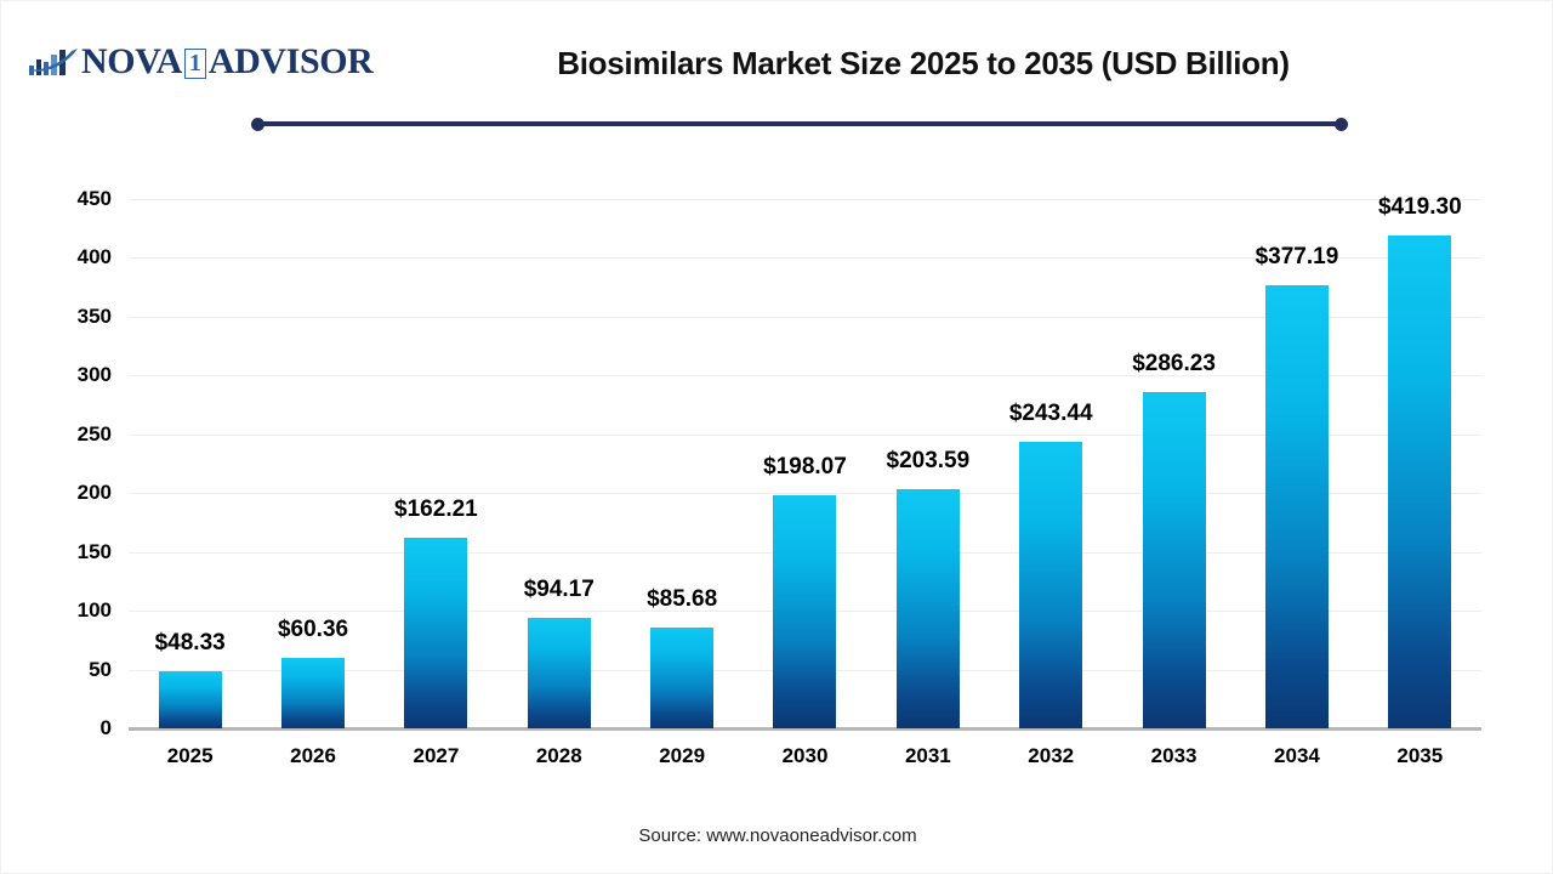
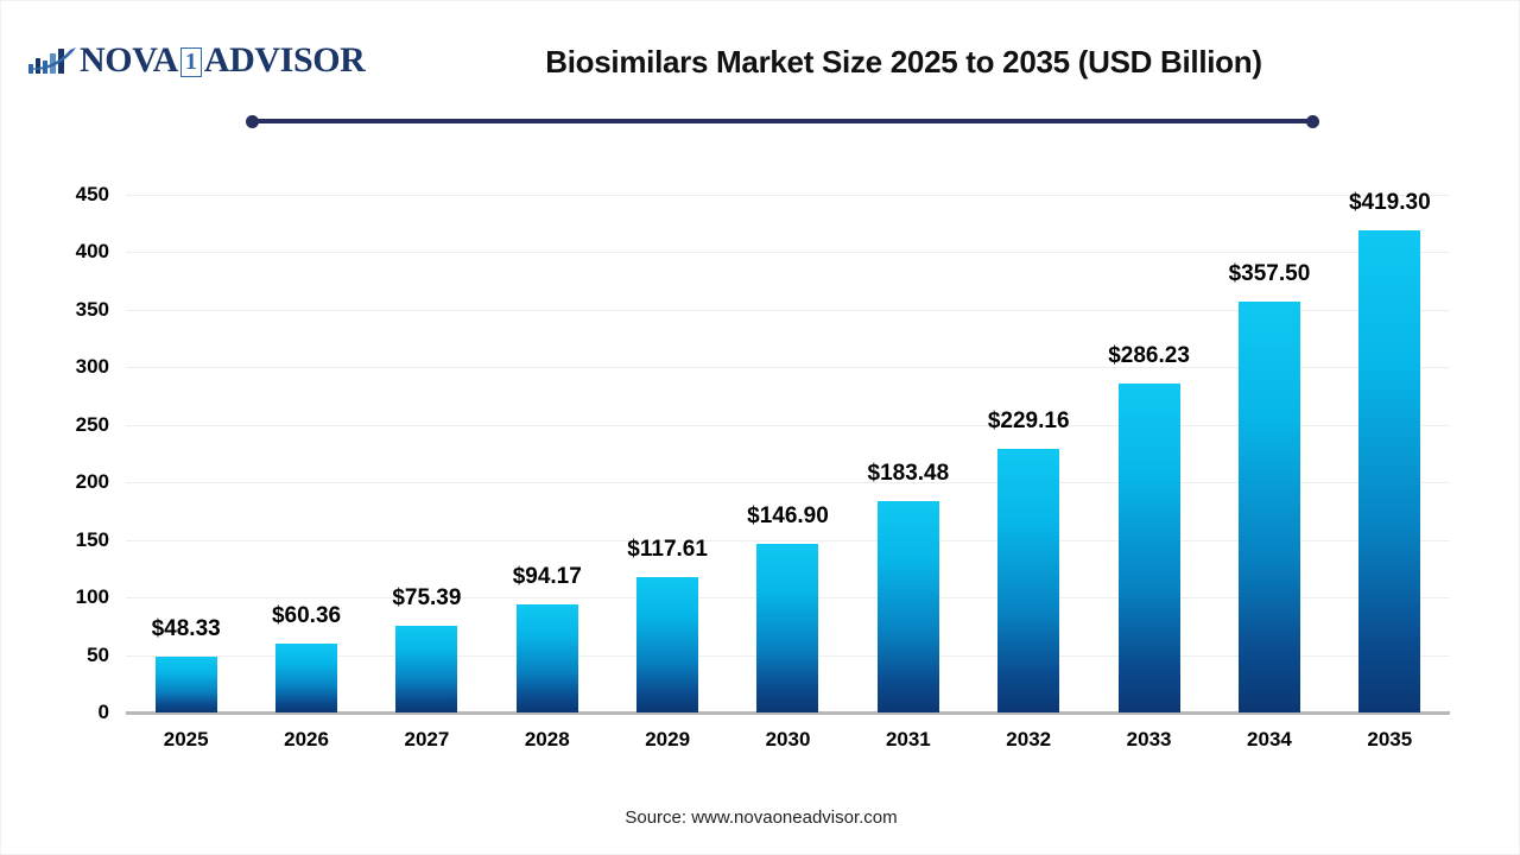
2027: $162.21 -> $75.39
2029: $85.68 -> $117.61
2030: $198.07 -> $146.90
2031: $203.59 -> $183.48
2032: $243.44 -> $229.16
2034: $377.19 -> $357.50
